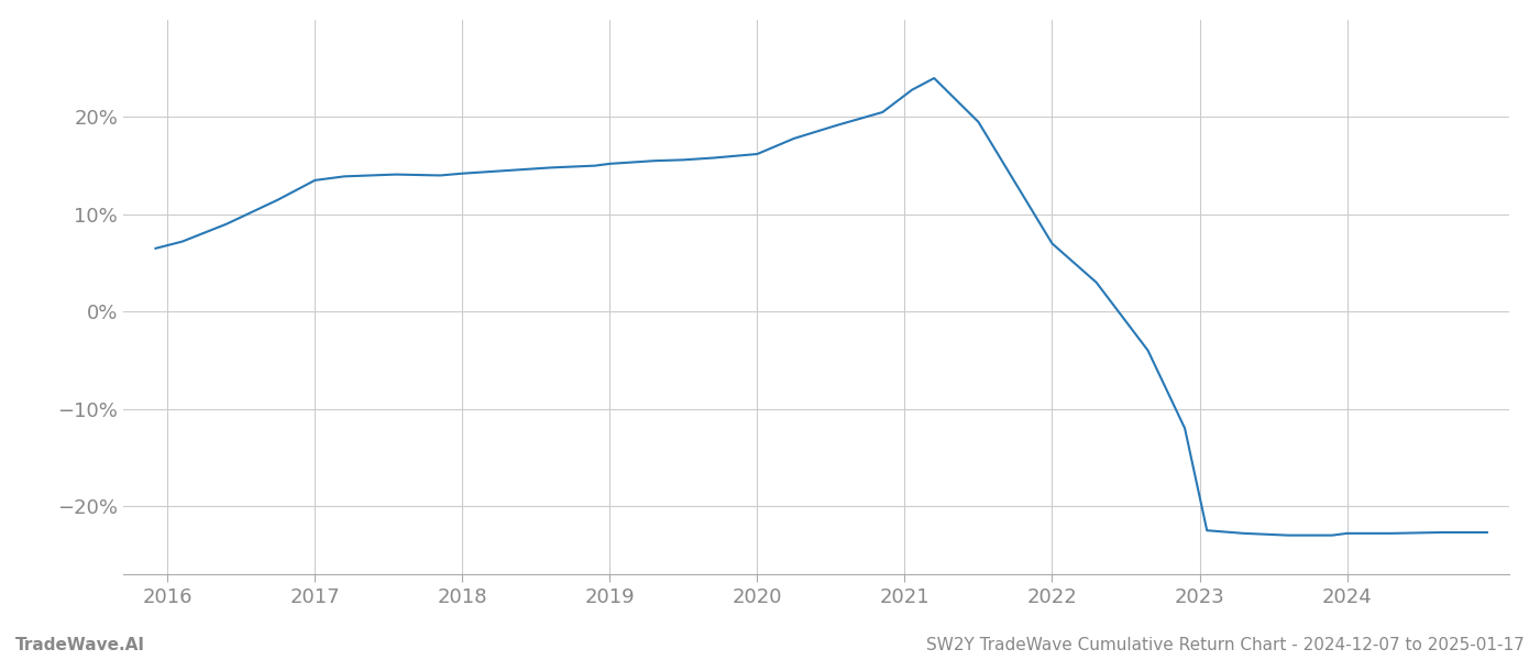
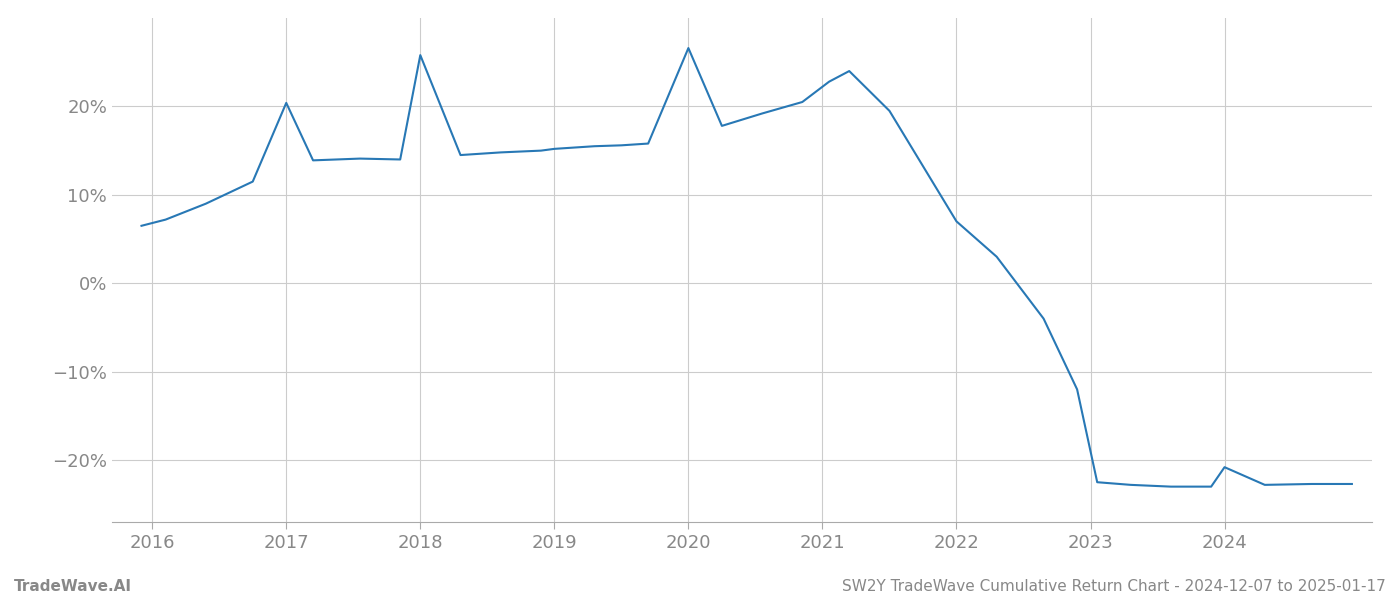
2017: 13.5% -> 20.4%
2018: 14.2% -> 25.8%
2020: 16.2% -> 26.6%
2024: -22.8% -> -20.8%
